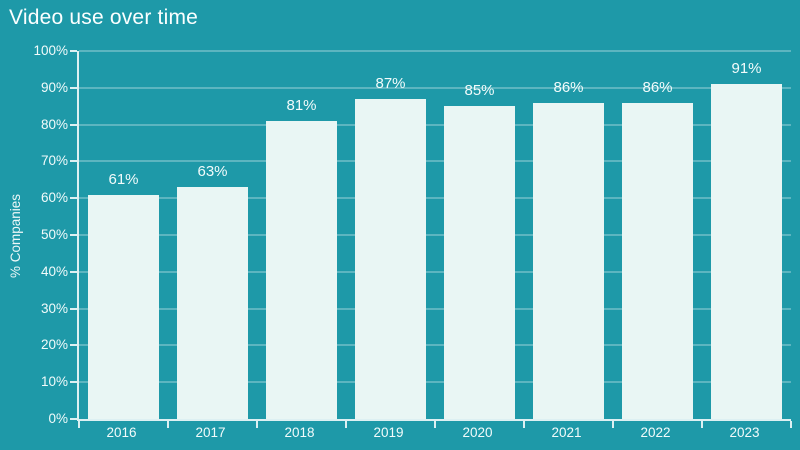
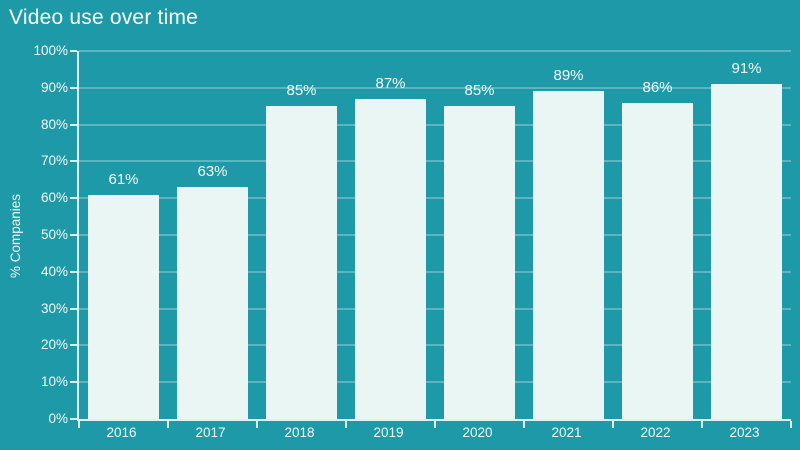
2018: 81% -> 85%
2021: 86% -> 89%
